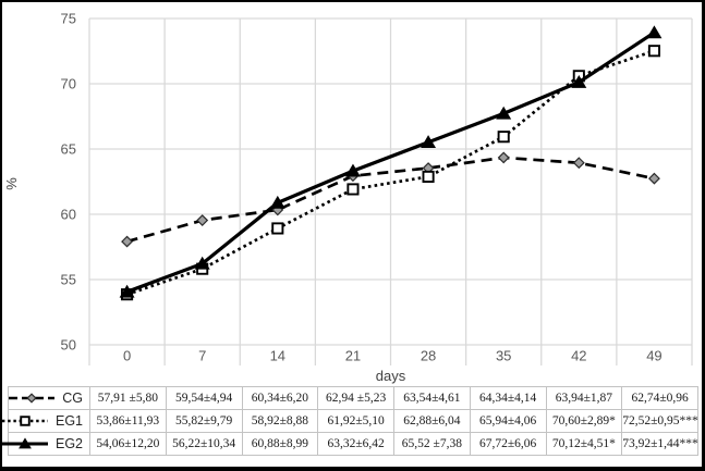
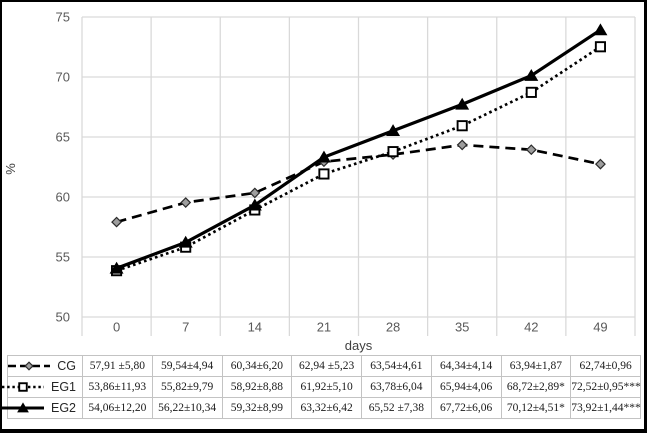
EG2/14: 60,88 -> 59,32
EG1/28: 62,88 -> 63,78
EG1/42: 70,60 -> 68,72
